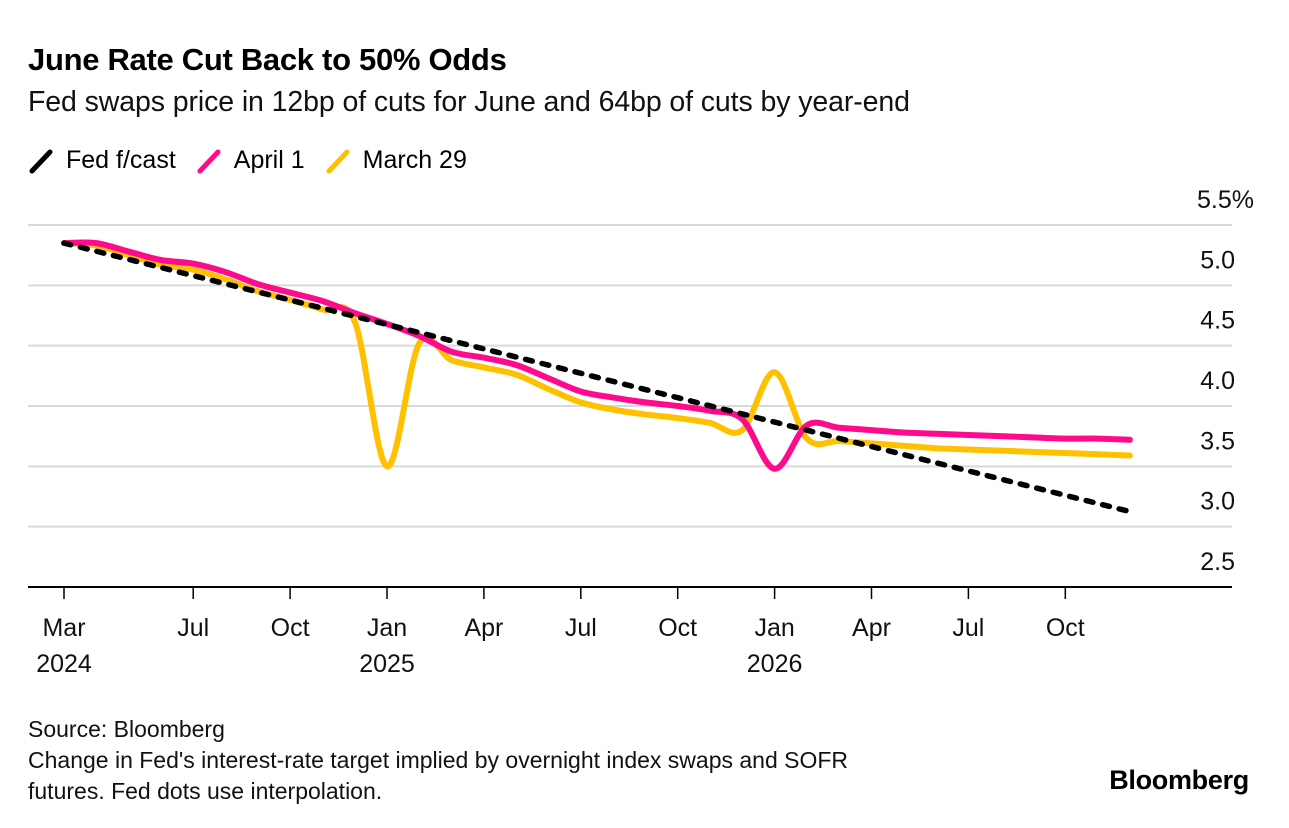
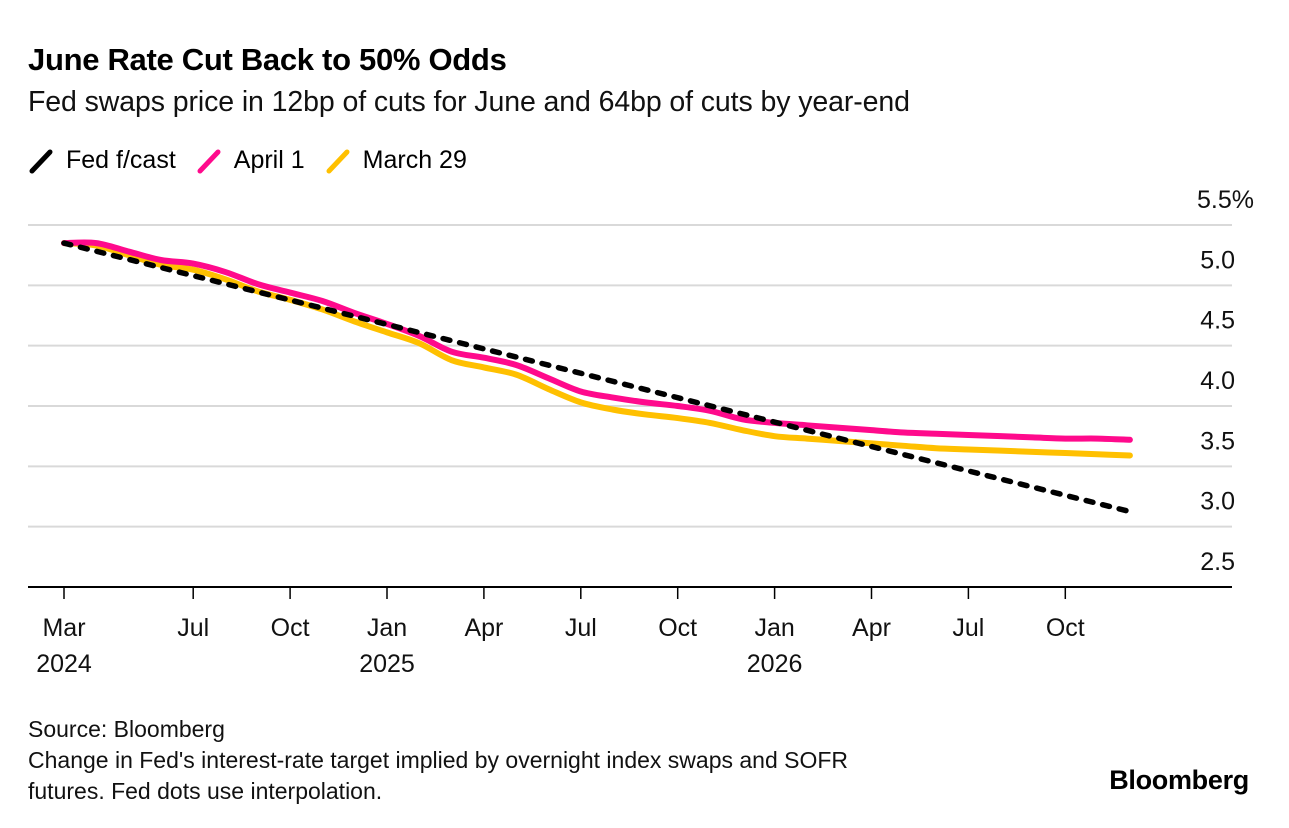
March 29/Jan 2025: 3.50 -> 4.61
March 29/Jan 2026: 4.28 -> 3.75
April 1/Jan 2026: 3.48 -> 3.86
